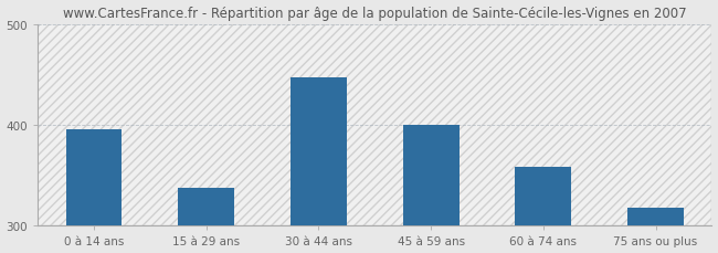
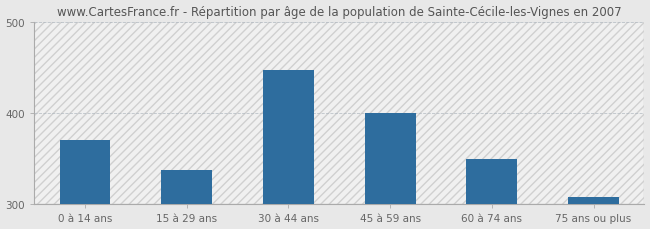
0 à 14 ans: 396 -> 370
60 à 74 ans: 358 -> 350
75 ans ou plus: 318 -> 308
